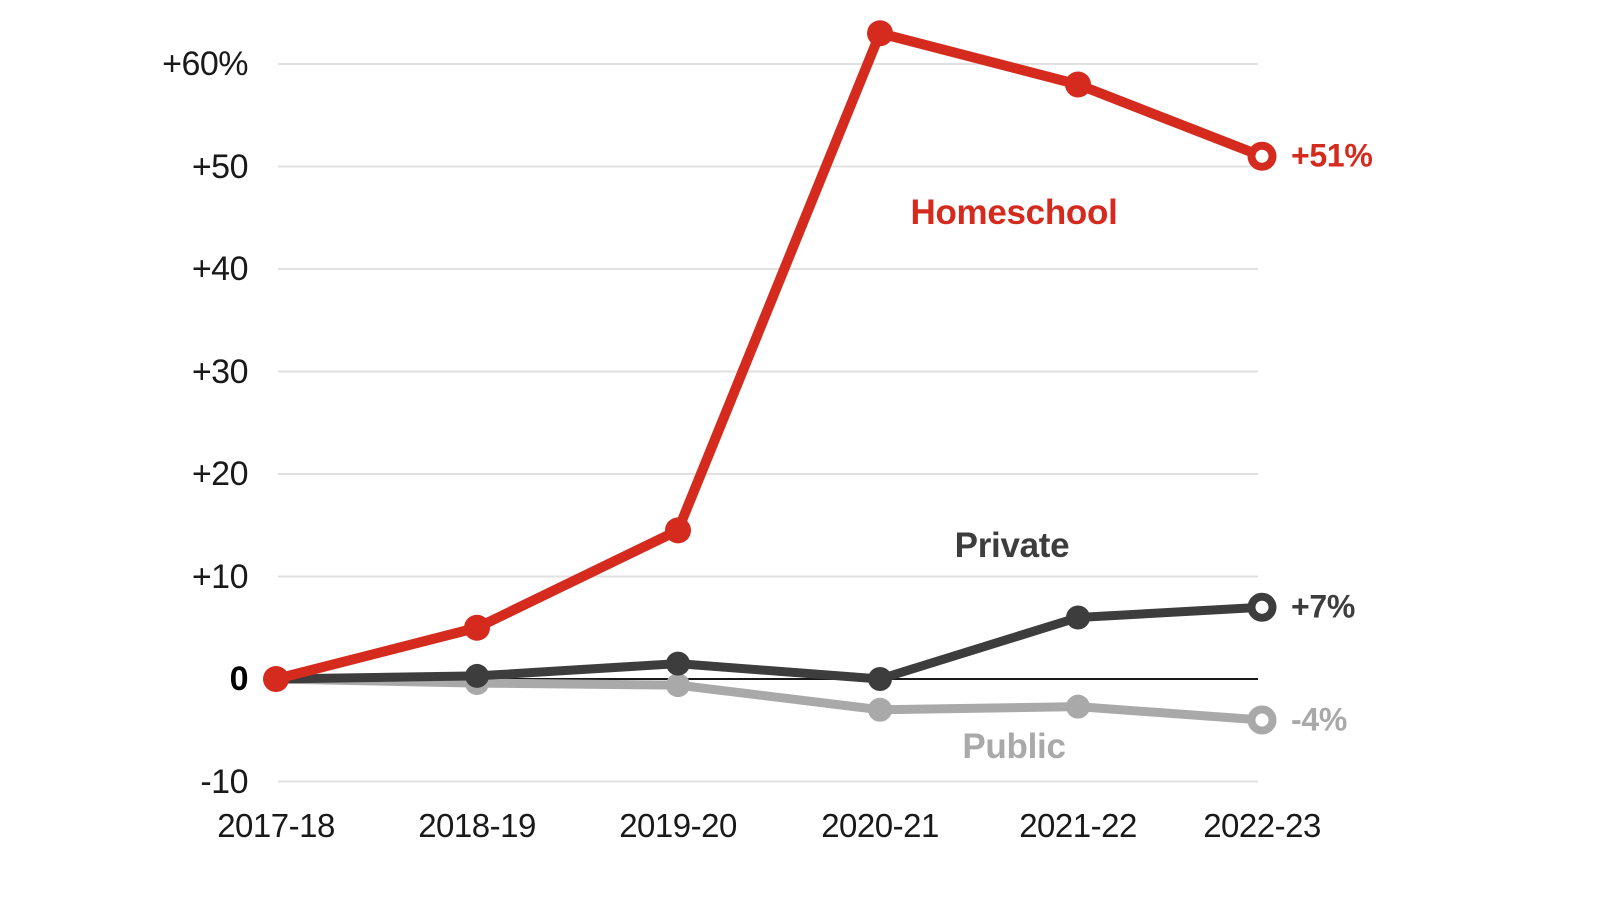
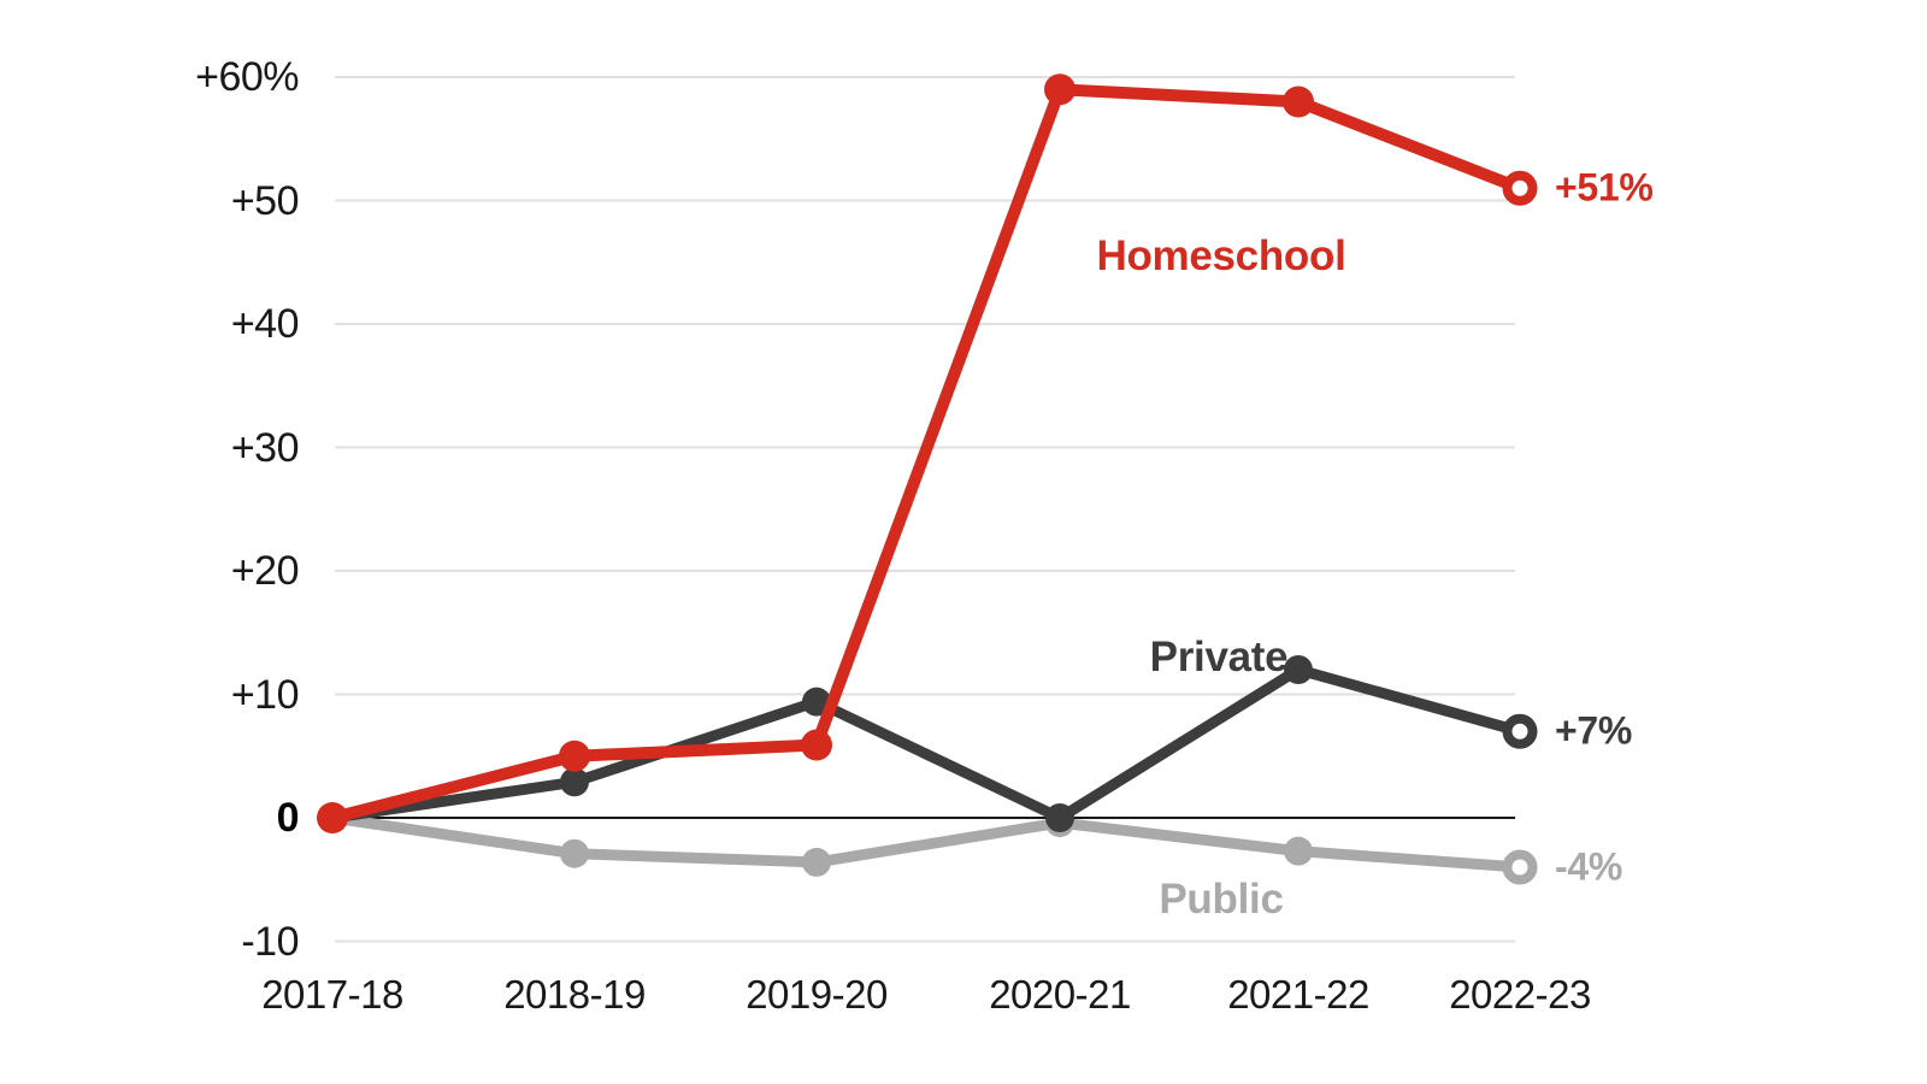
Private/2018-19: 0.3% -> 2.9%
Public/2018-19: -0.4% -> -2.9%
Homeschool/2019-20: 14.5% -> 5.9%
Private/2019-20: 1.5% -> 9.4%
Public/2019-20: -0.6% -> -3.6%
Homeschool/2020-21: 63.0% -> 59.0%
Public/2020-21: -3.0% -> -0.4%
Private/2021-22: 6.0% -> 12.0%
